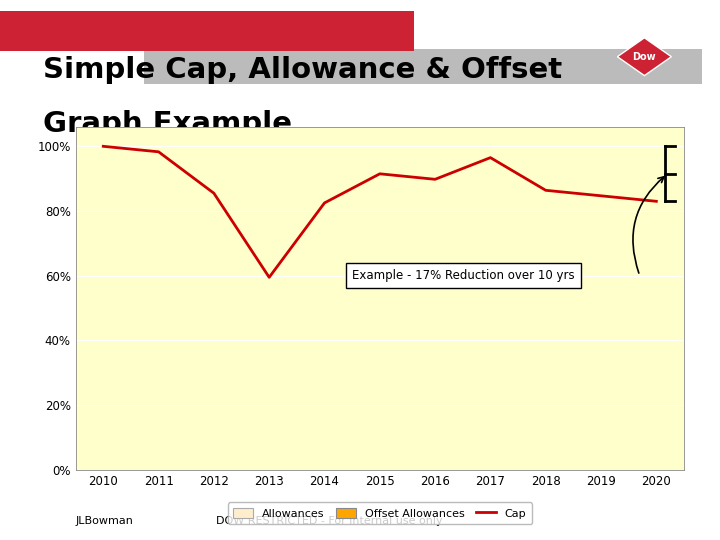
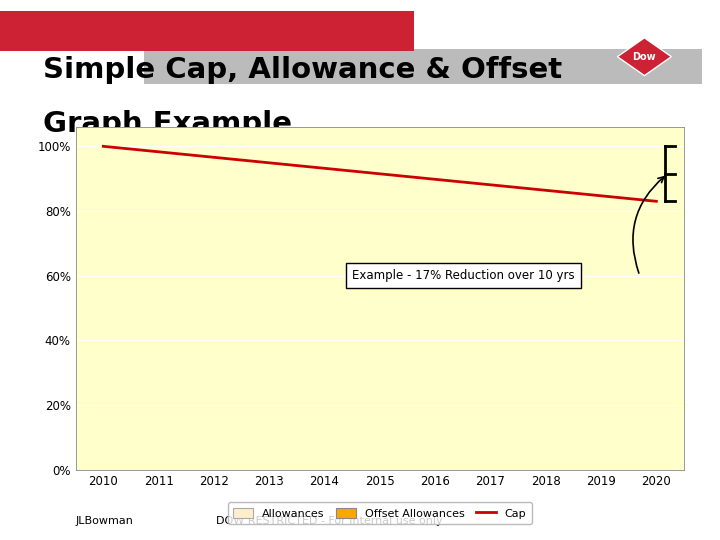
2012: 85.5% -> 96.6%
2013: 59.5% -> 94.9%
2014: 82.5% -> 93.2%
2017: 96.5% -> 88.1%
